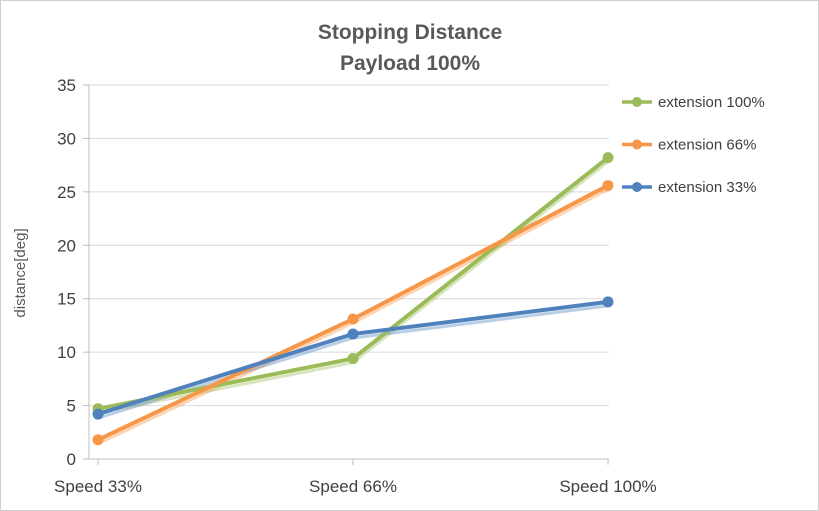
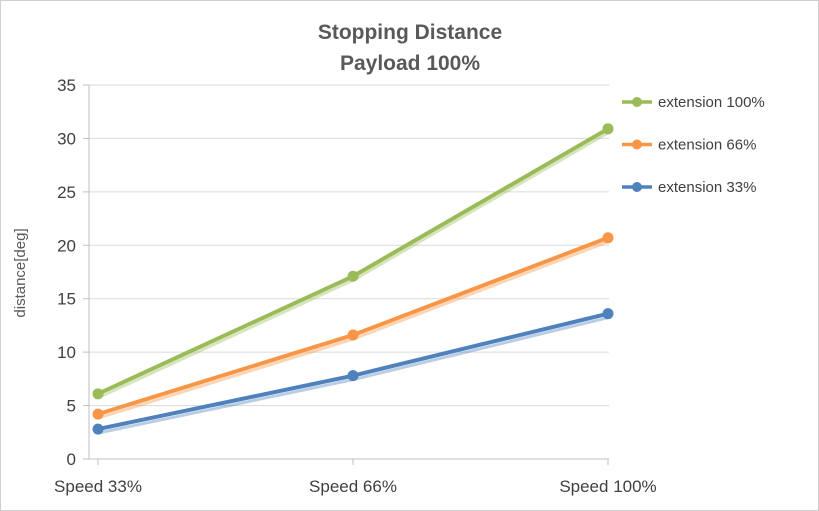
extension 100%/Speed 33%: 4.7 -> 6.1
extension 66%/Speed 33%: 1.8 -> 4.2
extension 33%/Speed 33%: 4.2 -> 2.8
extension 100%/Speed 66%: 9.4 -> 17.1
extension 66%/Speed 66%: 13.1 -> 11.6
extension 33%/Speed 66%: 11.7 -> 7.8
extension 100%/Speed 100%: 28.2 -> 30.9
extension 66%/Speed 100%: 25.6 -> 20.7
extension 33%/Speed 100%: 14.7 -> 13.6
